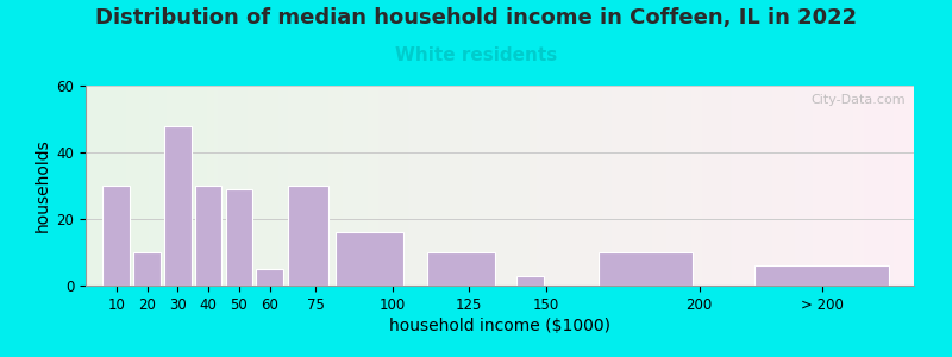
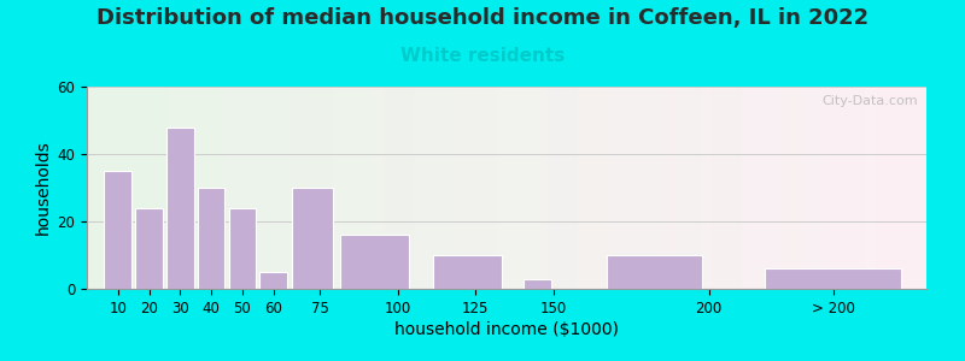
10: 30 -> 35
20: 10 -> 24
50: 29 -> 24
